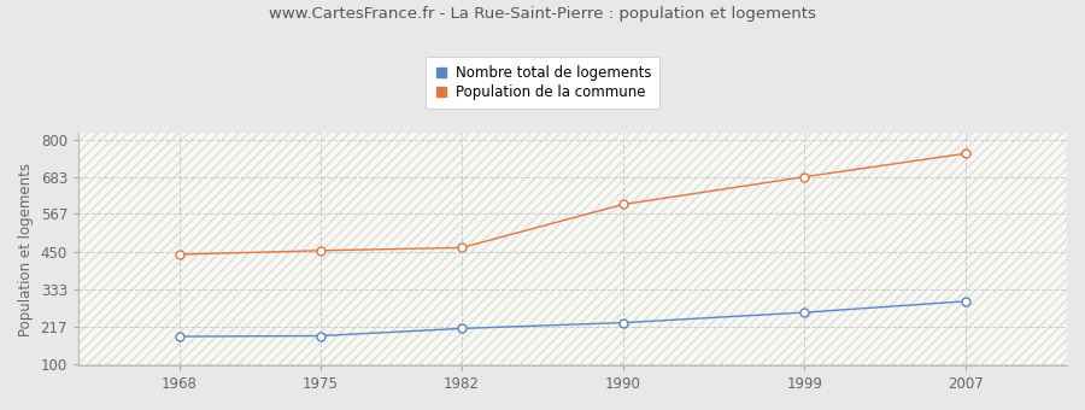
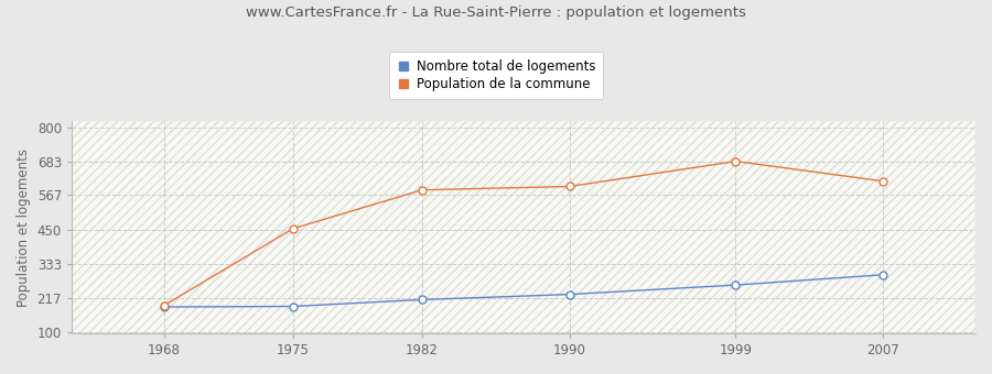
Population de la commune/1968: 441 -> 190
Population de la commune/1982: 462 -> 585
Population de la commune/2007: 756 -> 615
